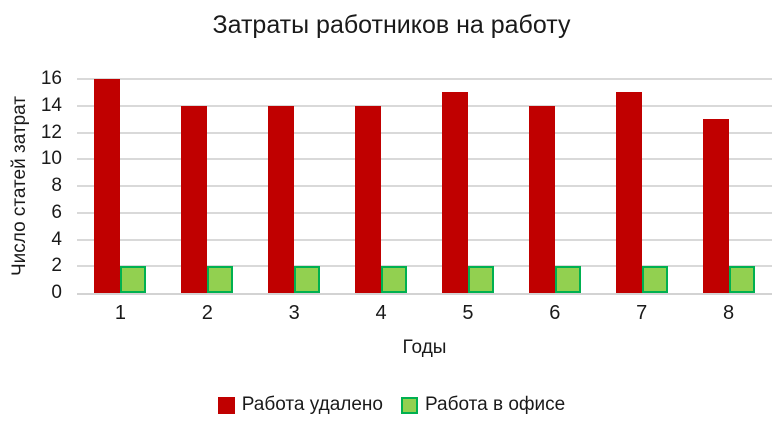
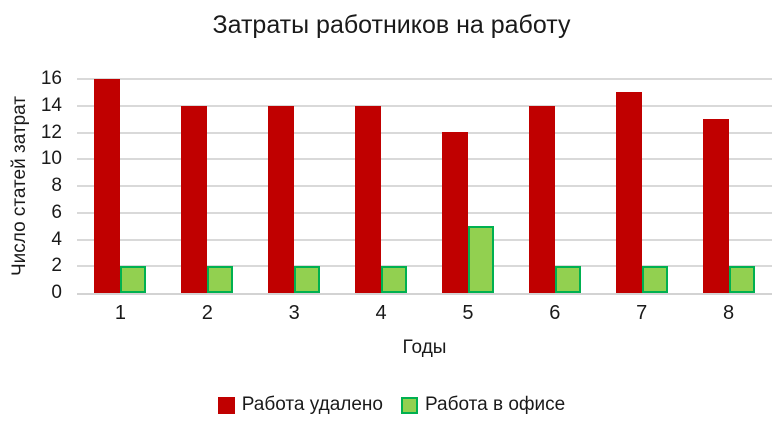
Работа удалено/5: 15 -> 12
Работа в офисе/5: 2 -> 5
